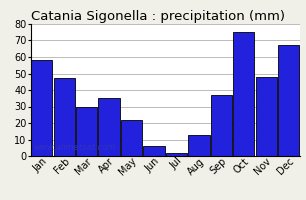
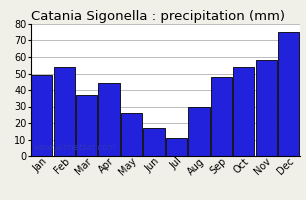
Jan: 58 -> 49
Feb: 47 -> 54
Mar: 30 -> 37
Apr: 35 -> 44
May: 22 -> 26
Jun: 6 -> 17
Jul: 2 -> 11
Aug: 13 -> 30
Sep: 37 -> 48
Oct: 75 -> 54
Nov: 48 -> 58
Dec: 67 -> 75
